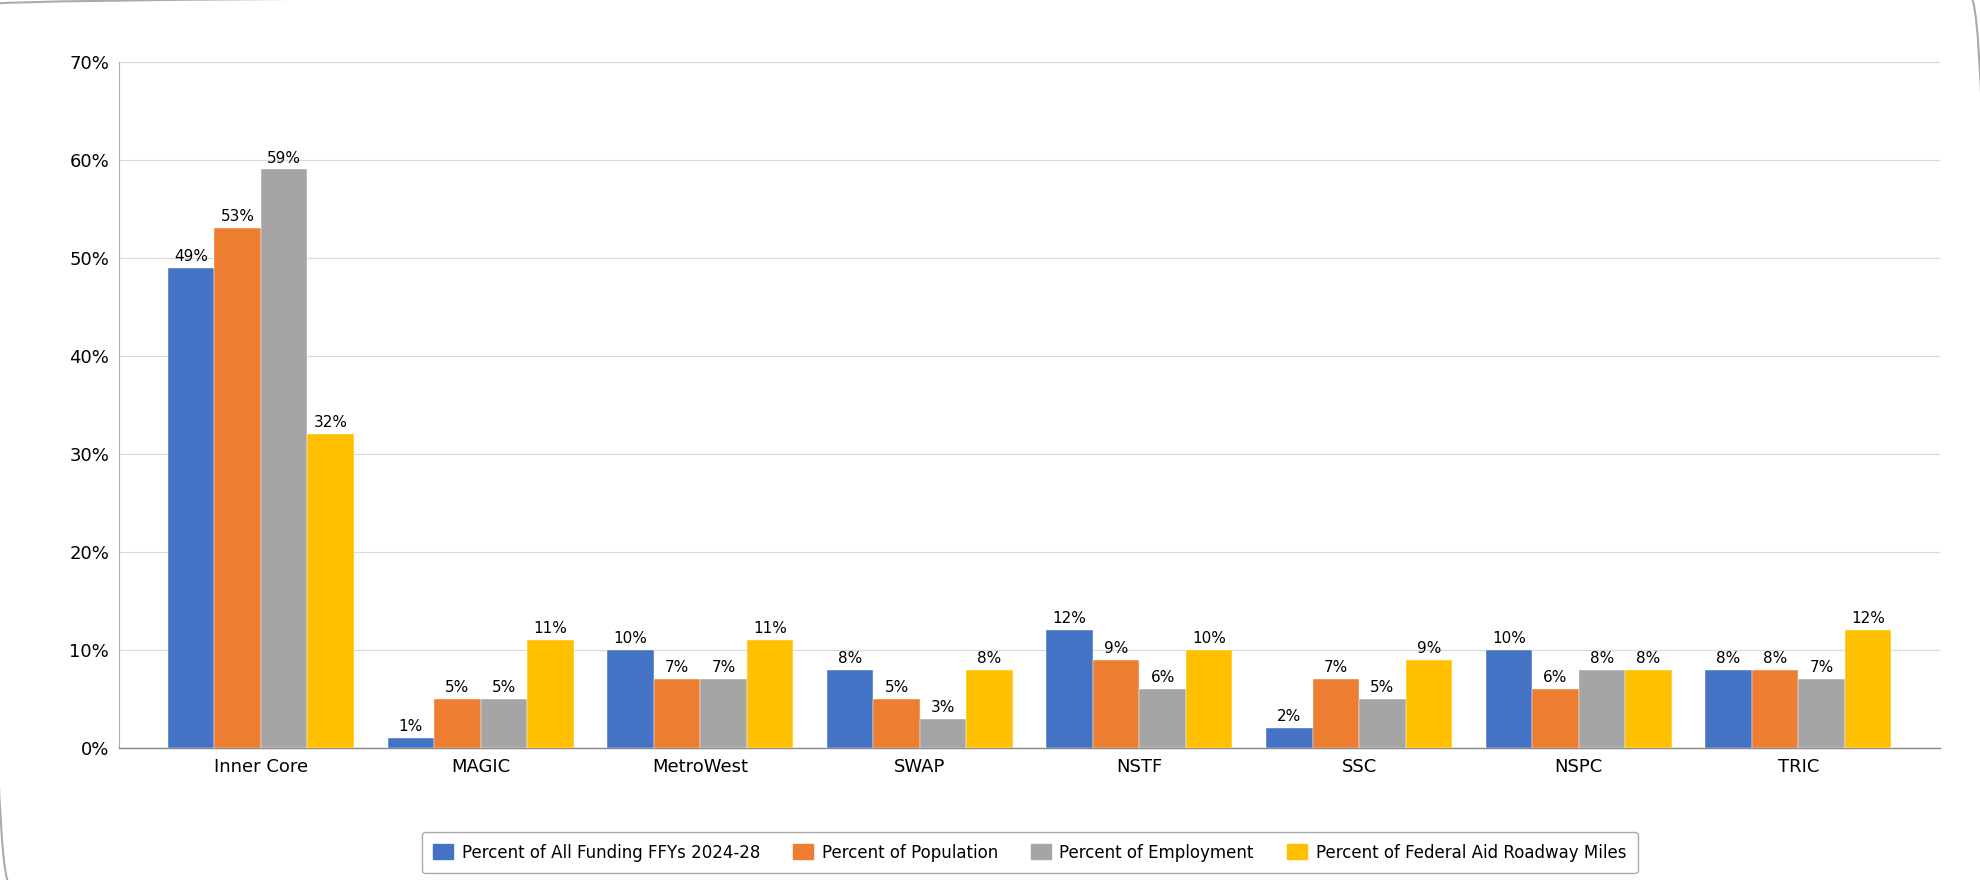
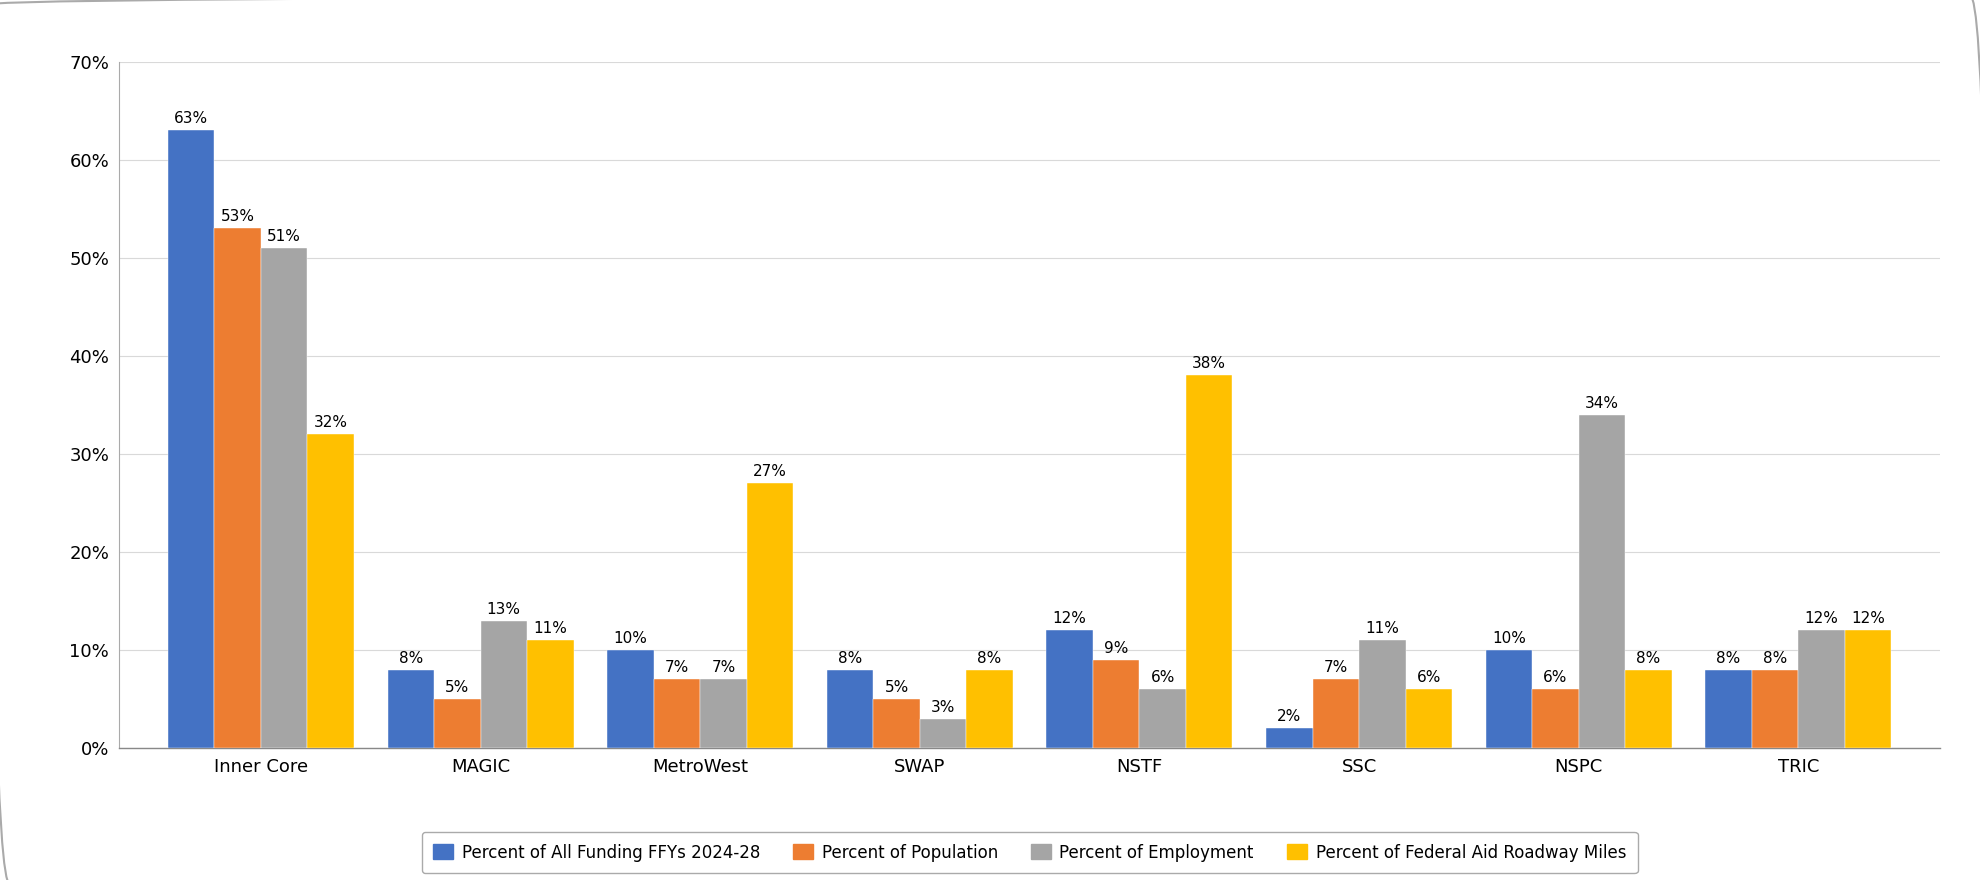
Percent of All Funding FFYs 2024-28/Inner Core: 49% -> 63%
Percent of Employment/Inner Core: 59% -> 51%
Percent of All Funding FFYs 2024-28/MAGIC: 1% -> 8%
Percent of Employment/MAGIC: 5% -> 13%
Percent of Federal Aid Roadway Miles/MetroWest: 11% -> 27%
Percent of Federal Aid Roadway Miles/NSTF: 10% -> 38%
Percent of Employment/SSC: 5% -> 11%
Percent of Federal Aid Roadway Miles/SSC: 9% -> 6%
Percent of Employment/NSPC: 8% -> 34%
Percent of Employment/TRIC: 7% -> 12%
